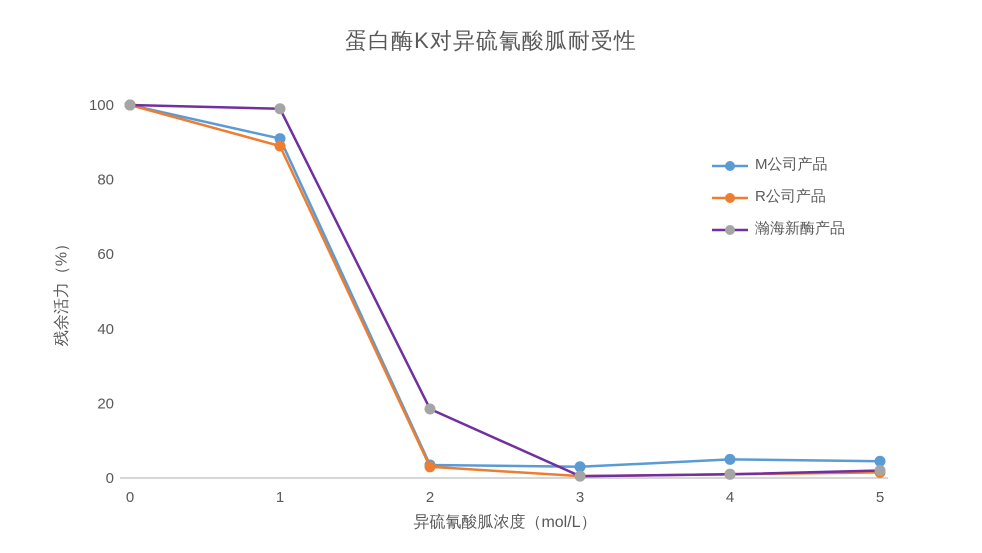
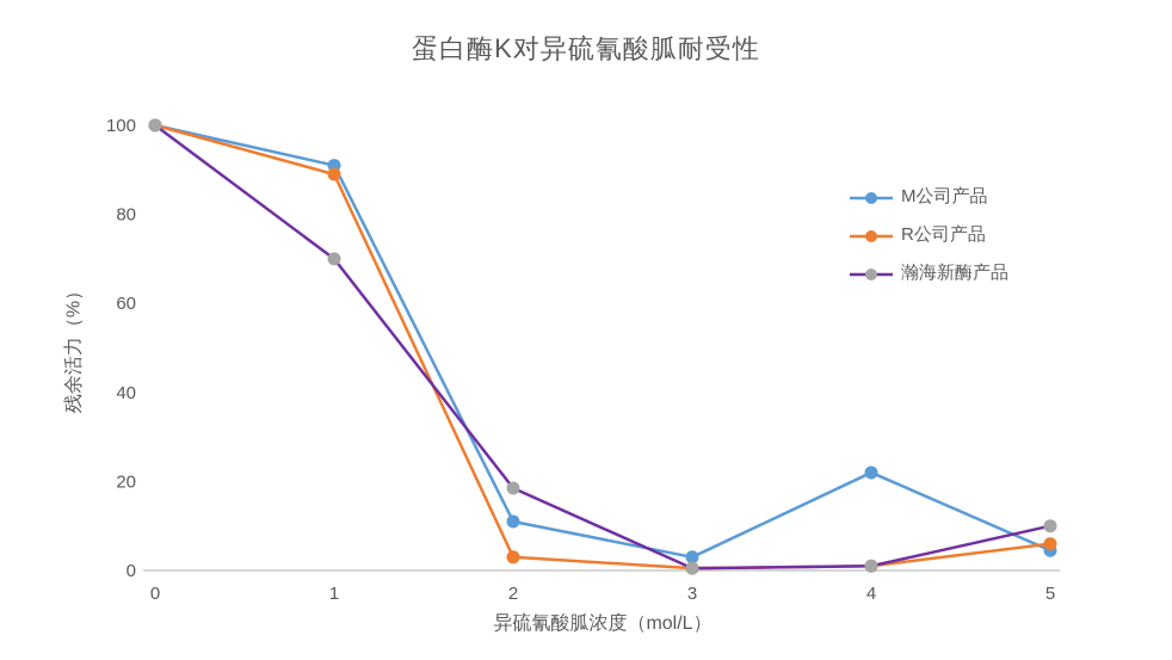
瀚海新酶产品/1: 99 -> 70
M公司产品/2: 4 -> 11
M公司产品/4: 5 -> 22
R公司产品/5: 2 -> 6
瀚海新酶产品/5: 2 -> 10
